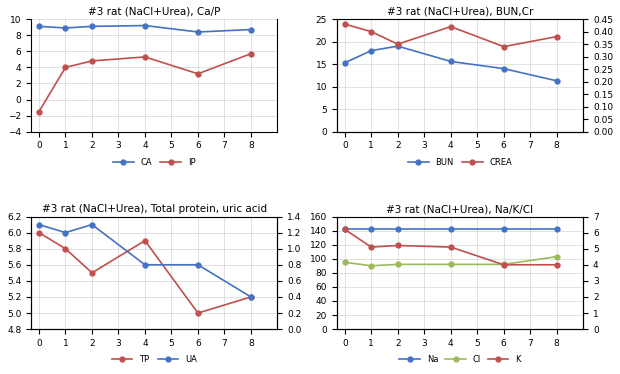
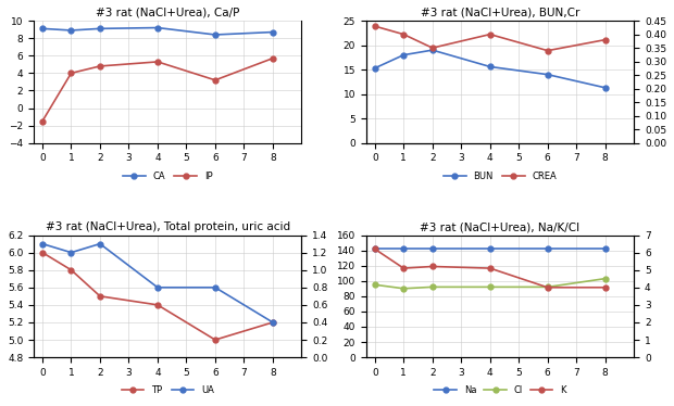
#3 rat (NaCl+Urea), BUN,Cr/CREA/4: 0.42 -> 0.40
#3 rat (NaCl+Urea), Total protein, uric acid/TP/4: 5.9 -> 5.4
